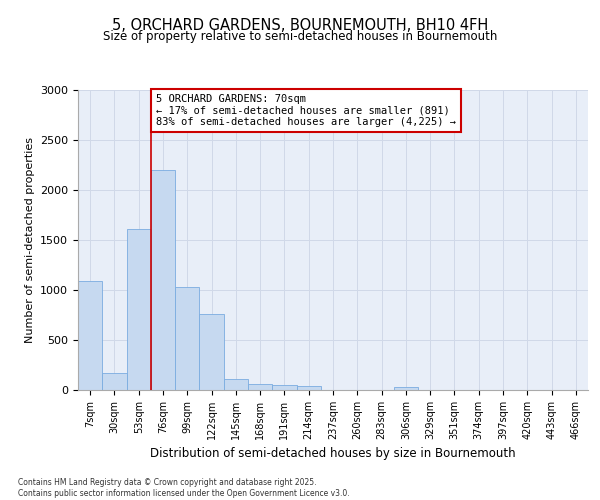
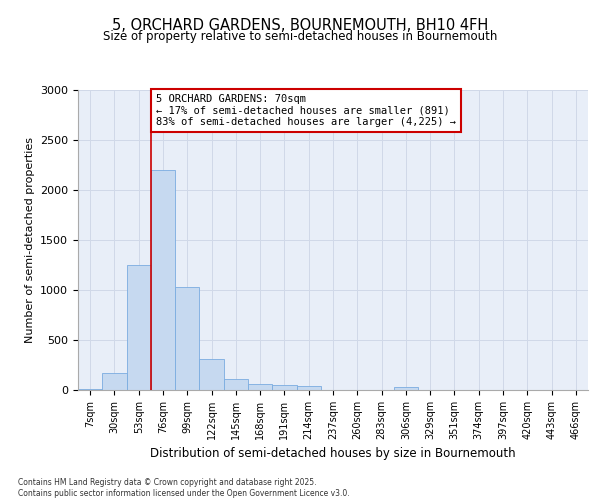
7sqm: 1090 -> 20
53sqm: 1610 -> 1250
122sqm: 760 -> 310
